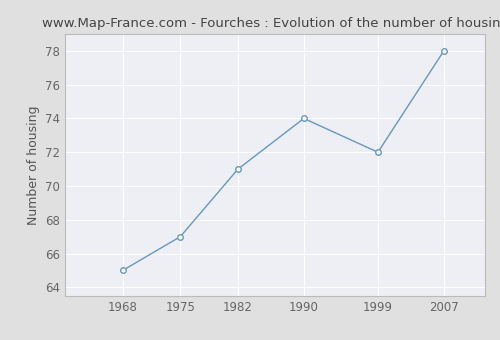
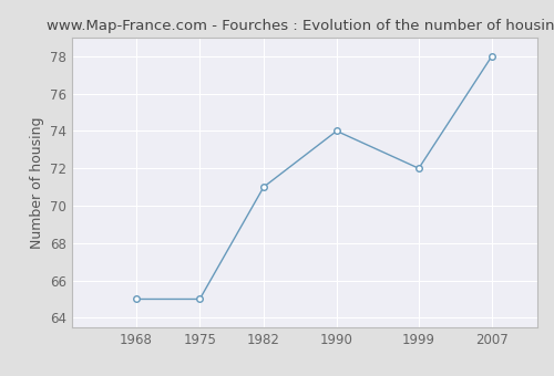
1975: 67 -> 65
